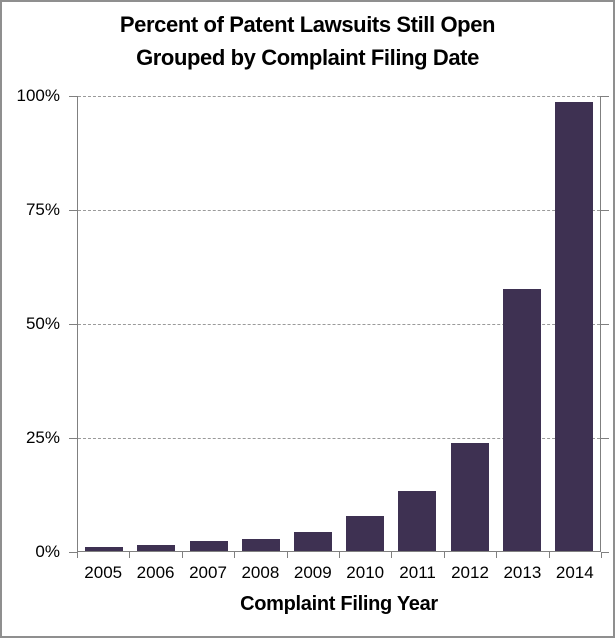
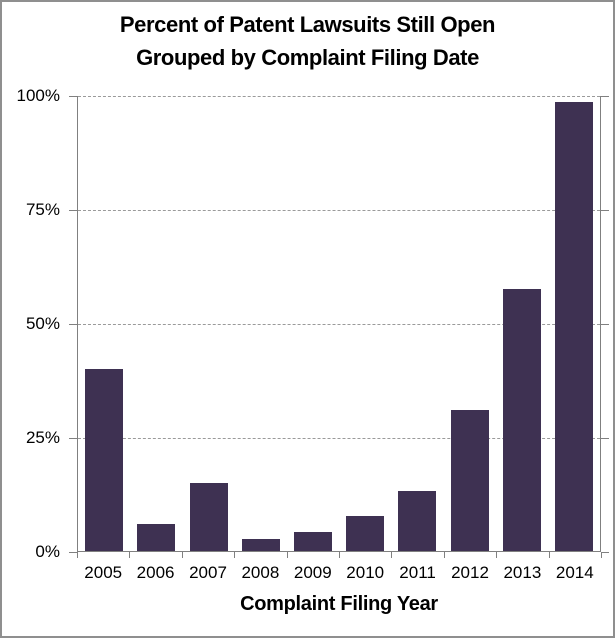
2005: 1% -> 40%
2006: 1% -> 6%
2007: 2% -> 15%
2012: 24% -> 31%
